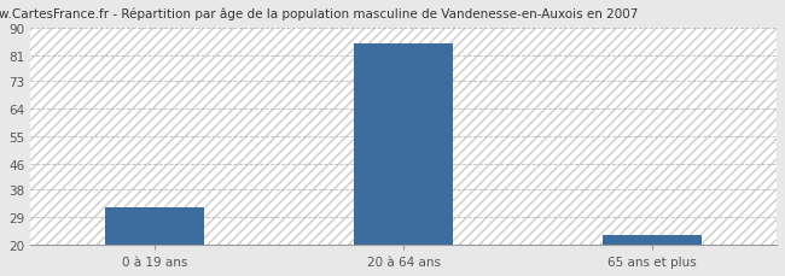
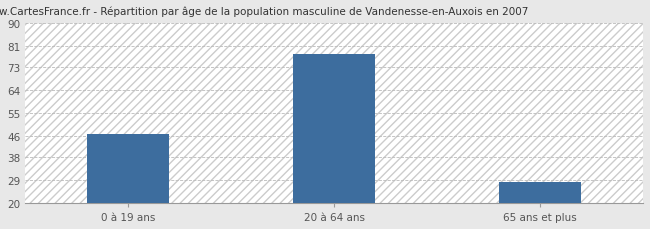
0 à 19 ans: 32 -> 47
20 à 64 ans: 85 -> 78
65 ans et plus: 23 -> 28
